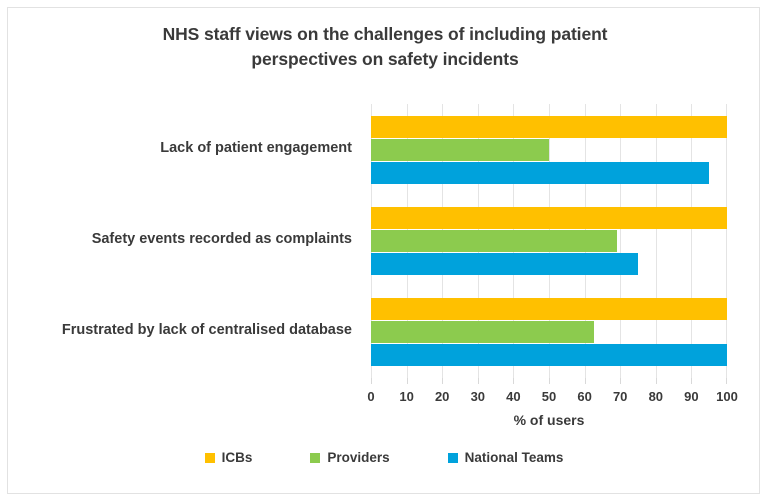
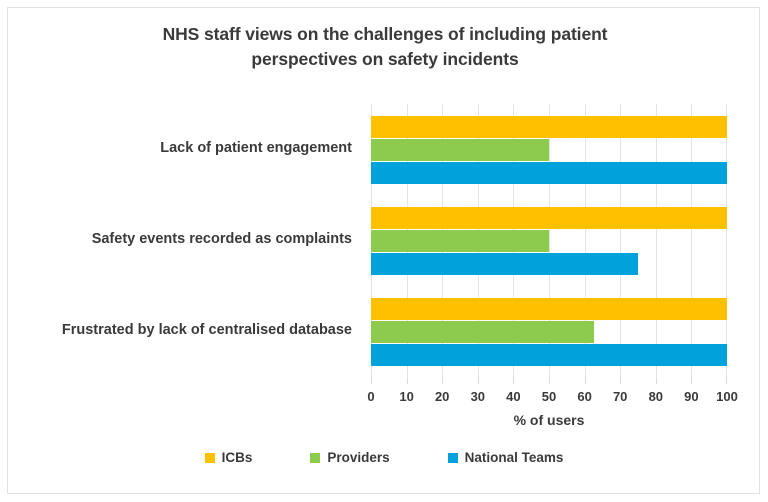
National Teams/Lack of patient engagement: 95 -> 100
Providers/Safety events recorded as complaints: 69 -> 50
